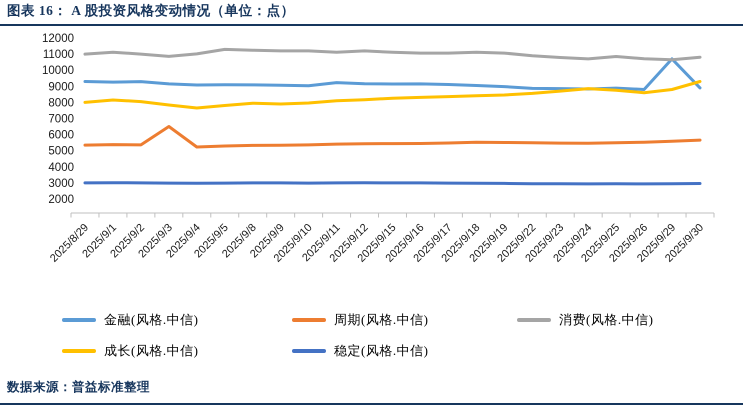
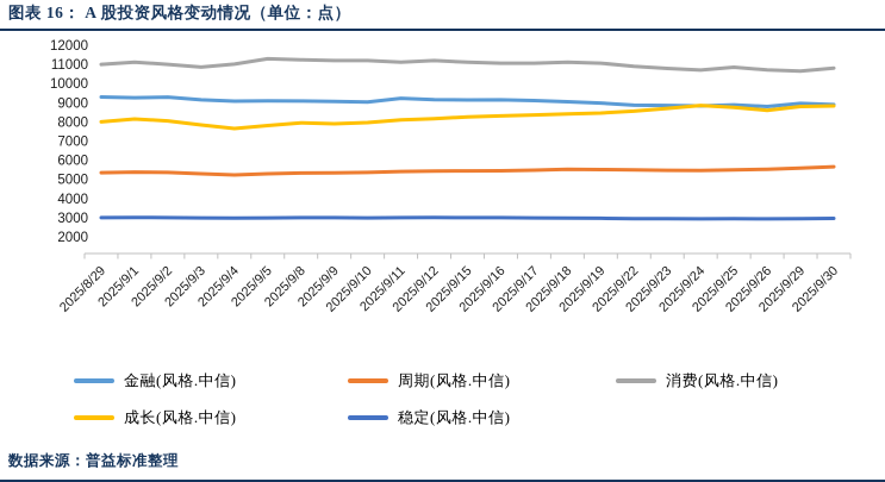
周期(风格.中信)/2025/9/3: 6500 -> 5300
金融(风格.中信)/2025/9/29: 10700 -> 9000
成长(风格.中信)/2025/9/30: 9300 -> 8800
